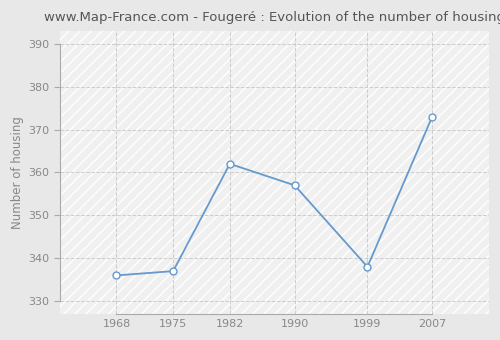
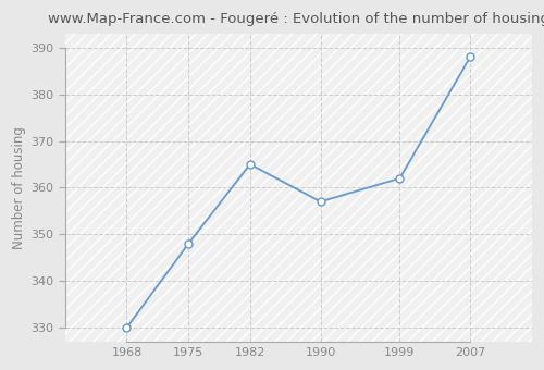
1968: 336 -> 330
1975: 337 -> 348
1982: 362 -> 365
1999: 338 -> 362
2007: 373 -> 388
